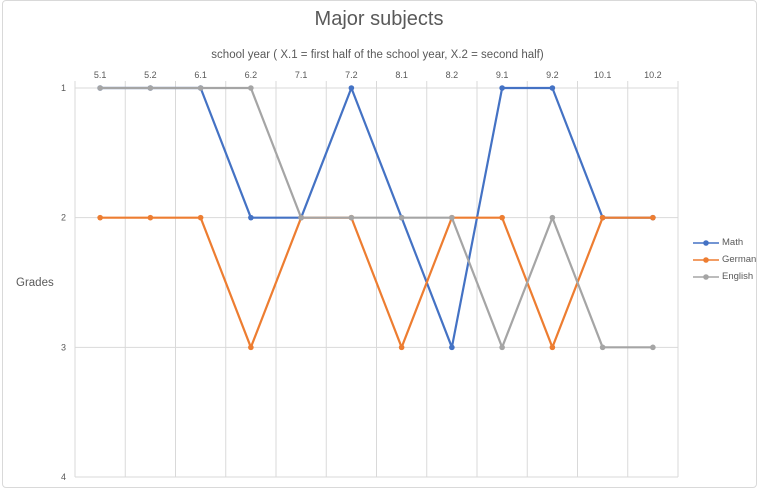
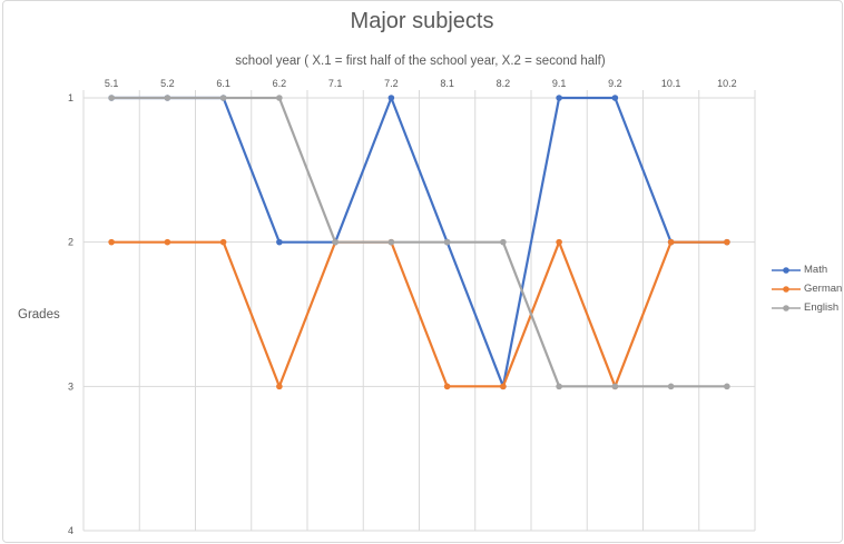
German/8.2: 2 -> 3
English/9.2: 2 -> 3
